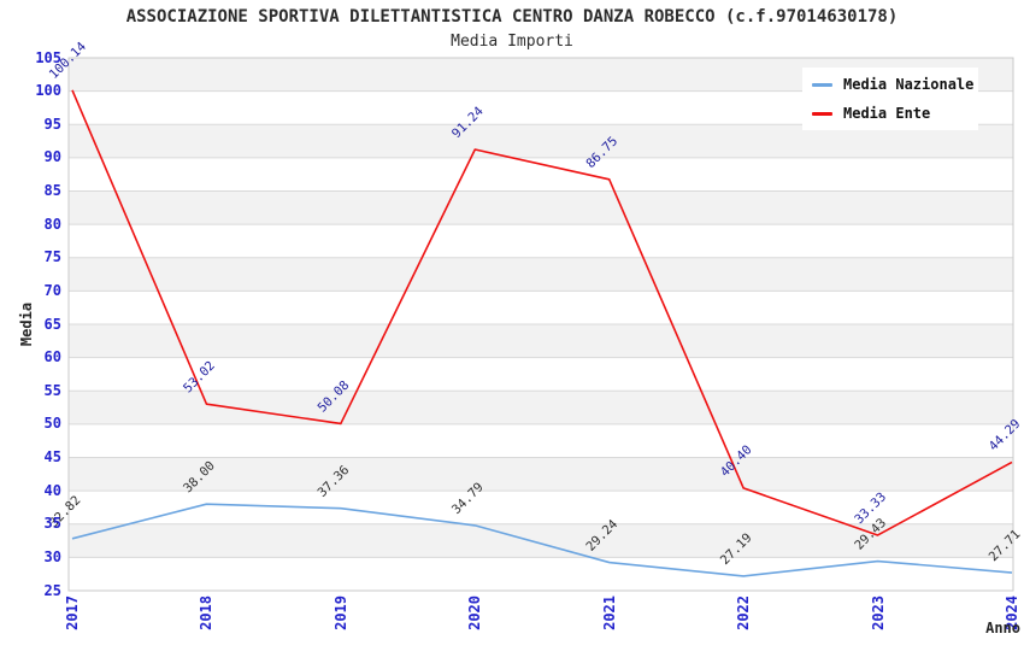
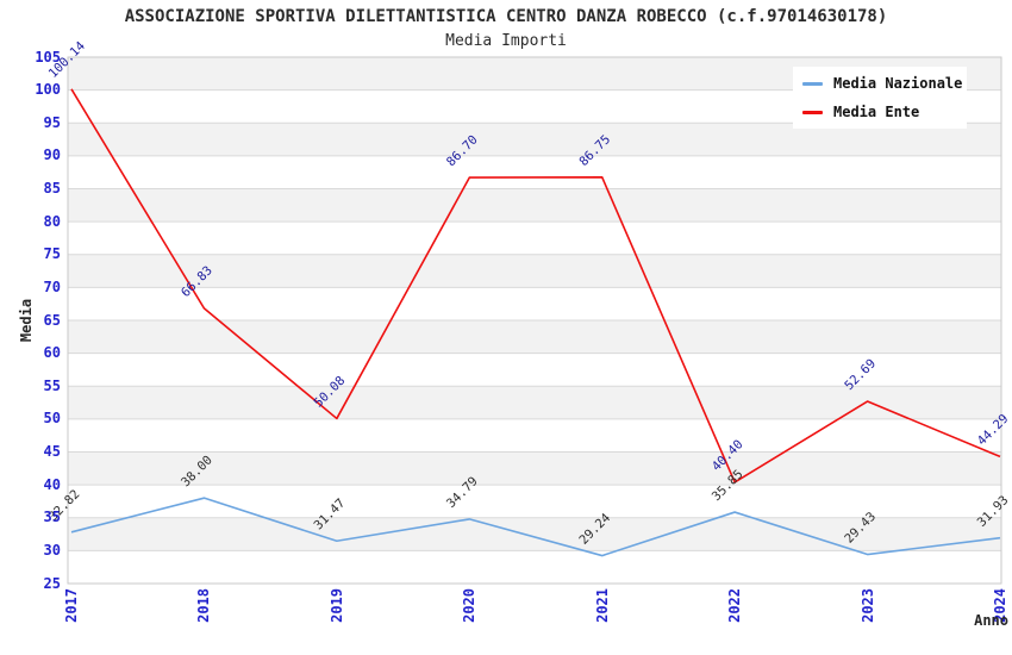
Media Ente/2018: 53.02 -> 66.83
Media Nazionale/2019: 37.36 -> 31.47
Media Ente/2020: 91.24 -> 86.70
Media Nazionale/2022: 27.19 -> 35.85
Media Ente/2023: 33.33 -> 52.69
Media Nazionale/2024: 27.71 -> 31.93
